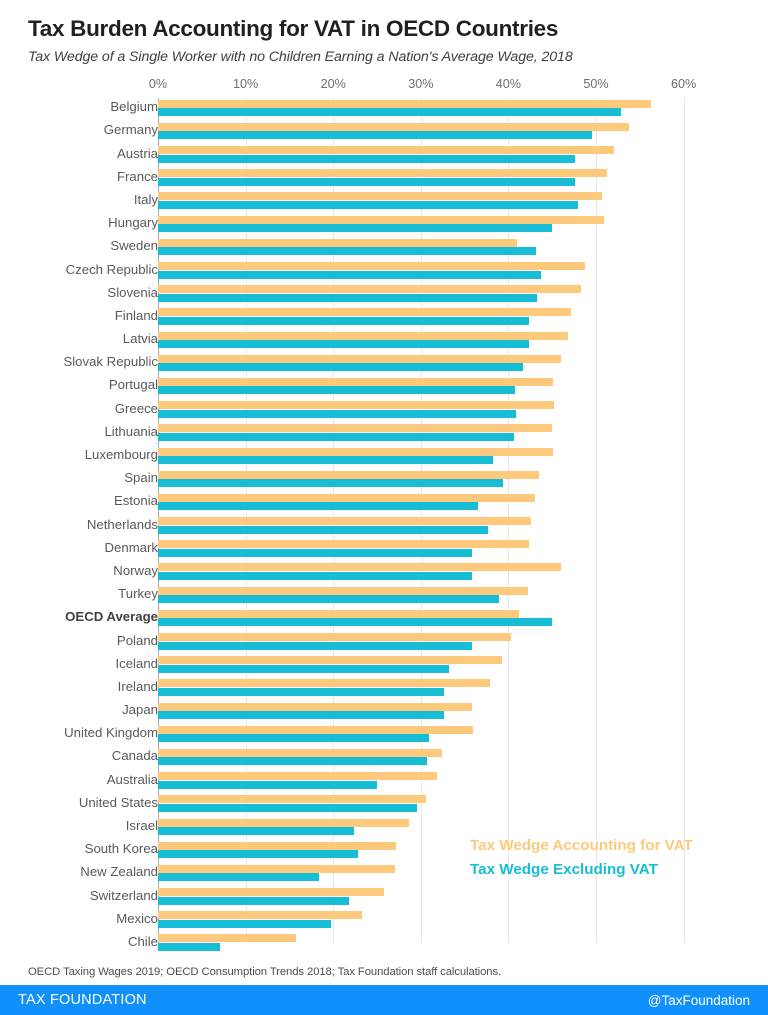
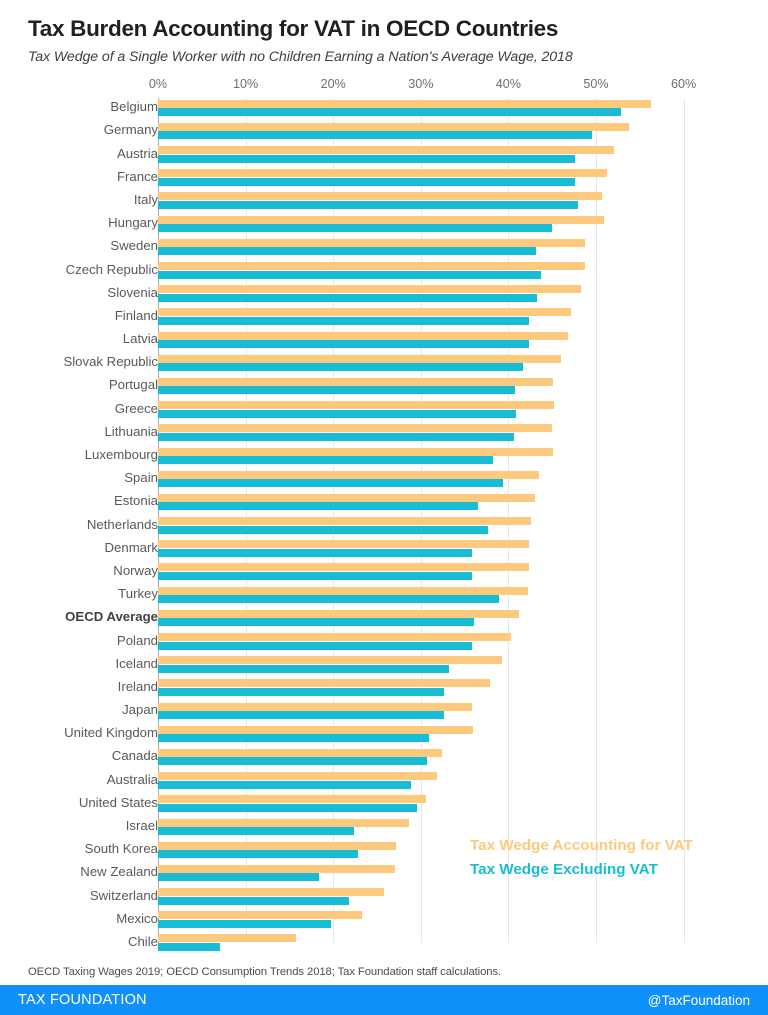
Tax Wedge Accounting for VAT/Sweden: 41% -> 49%
Tax Wedge Accounting for VAT/Norway: 46% -> 42%
Tax Wedge Excluding VAT/OECD Average: 45% -> 36%
Tax Wedge Excluding VAT/Australia: 25% -> 29%
